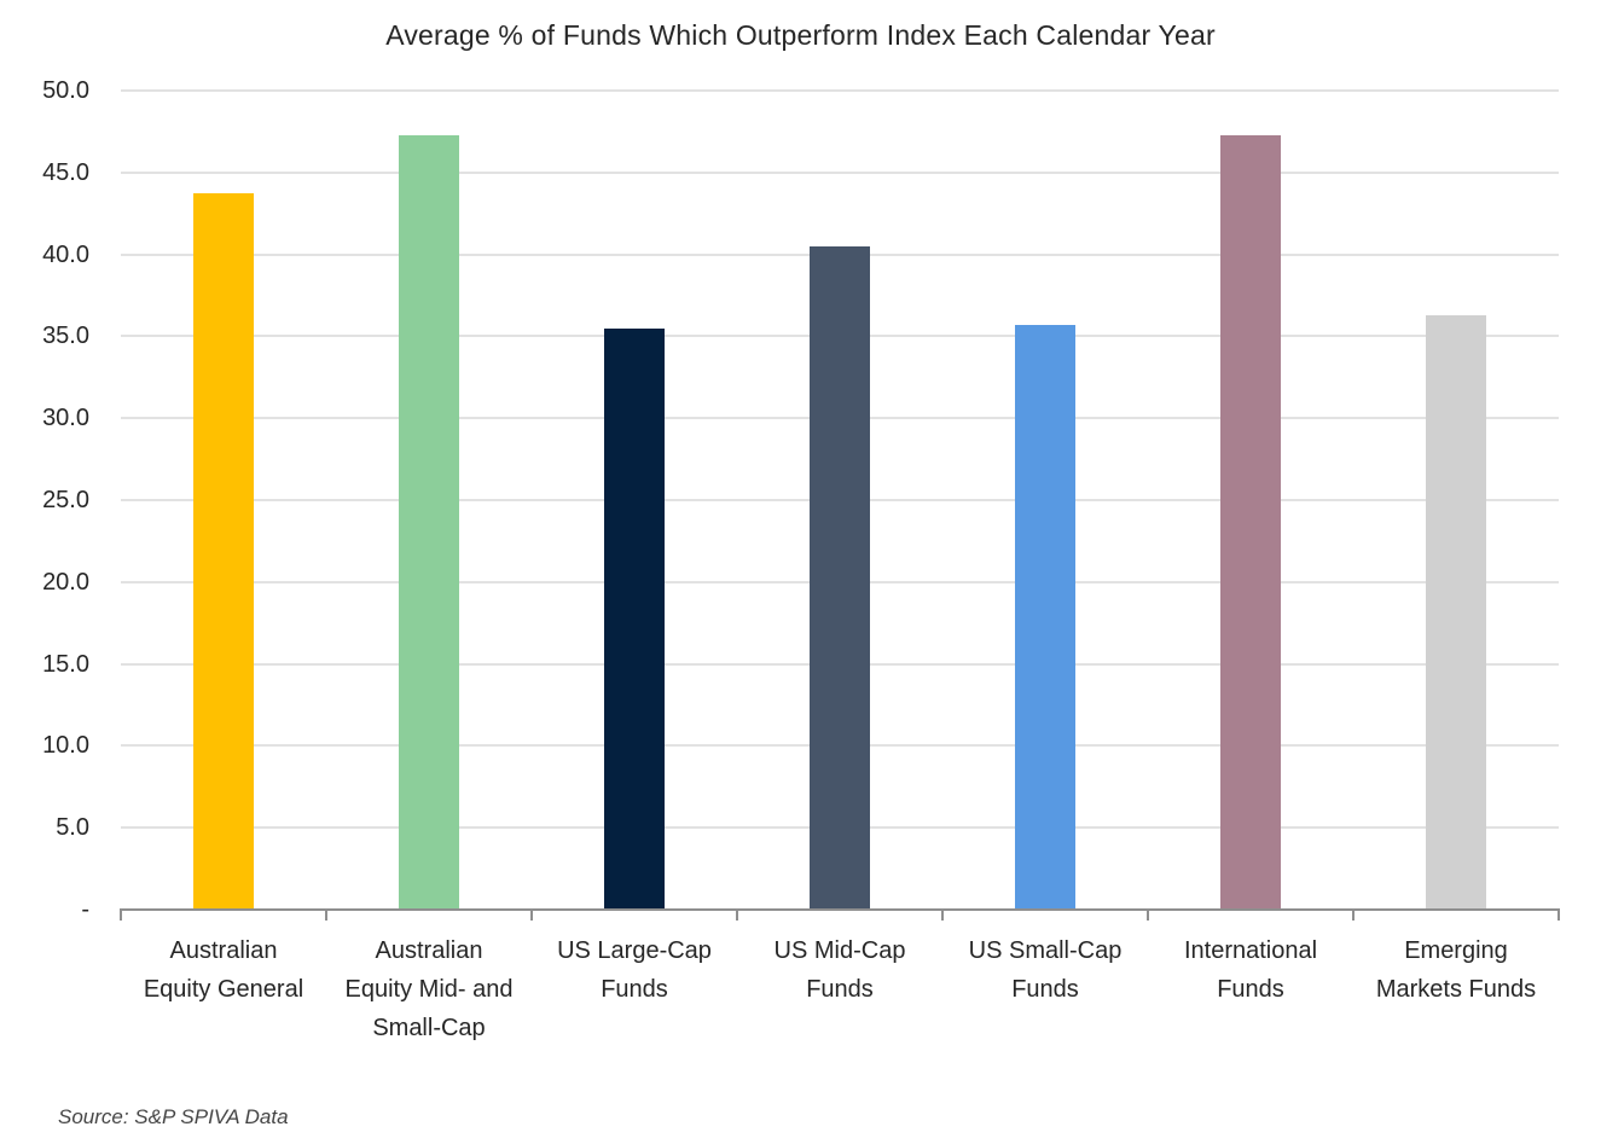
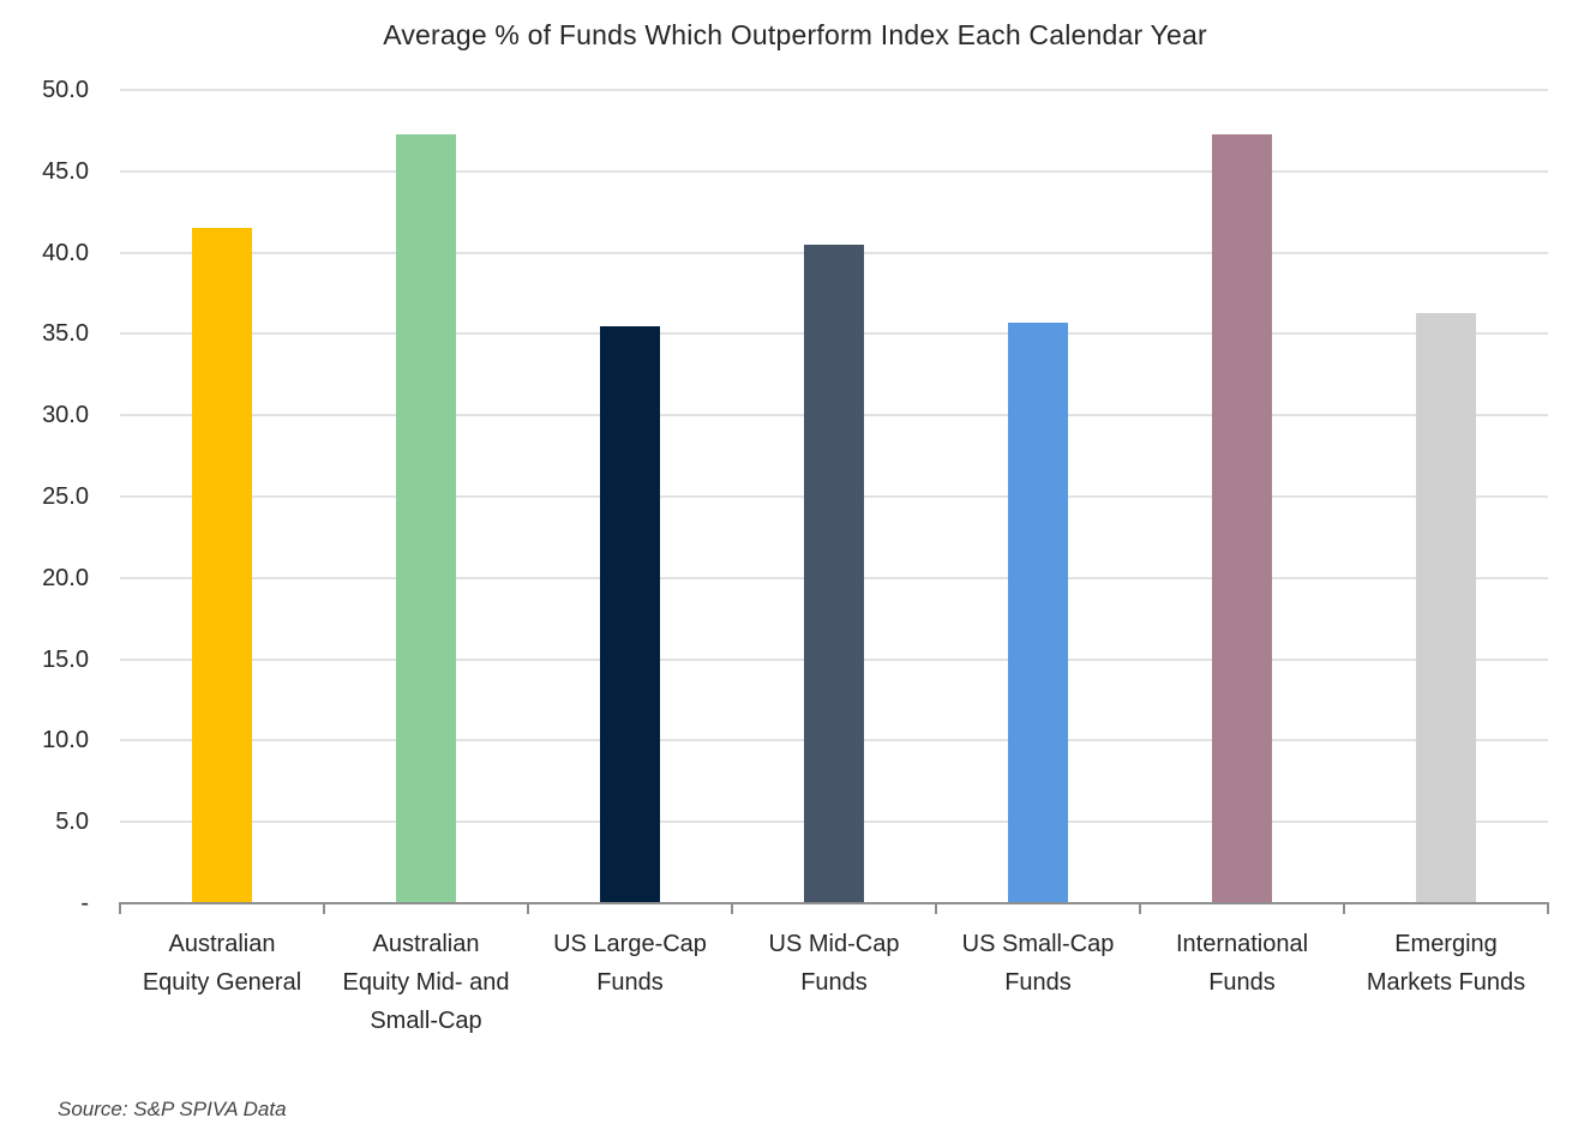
Australian Equity General: 43.7 -> 41.5
